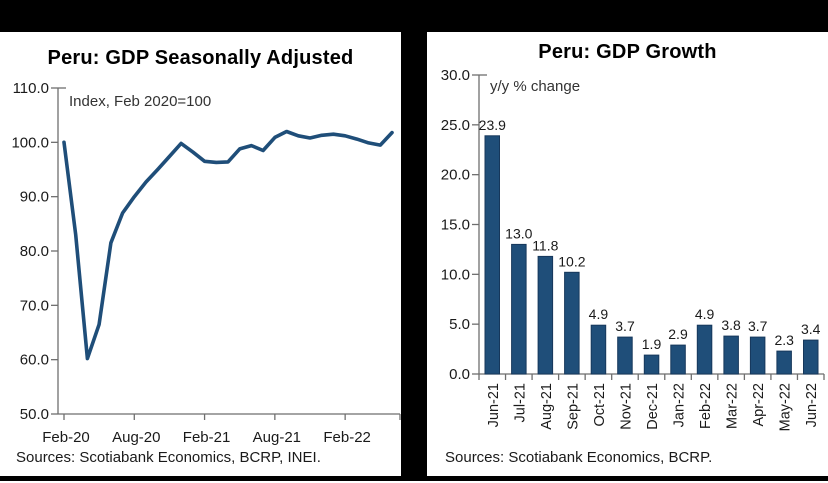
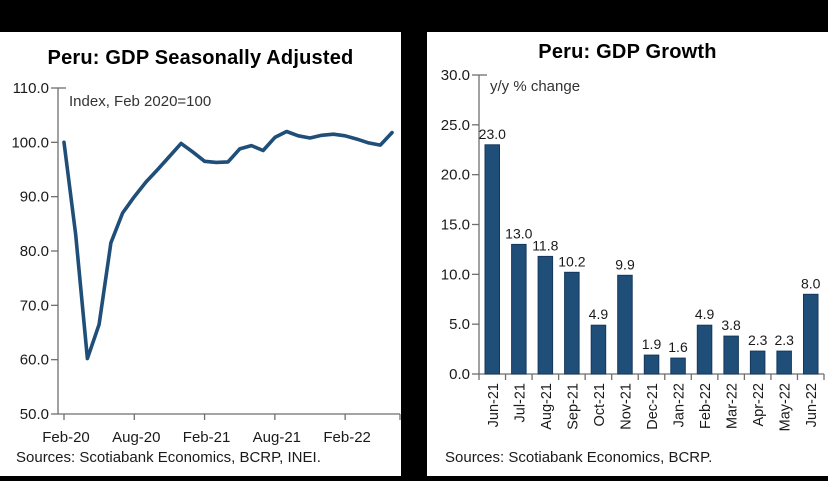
Peru: GDP Growth/Jun-21: 23.9 -> 23.0
Peru: GDP Growth/Nov-21: 3.7 -> 9.9
Peru: GDP Growth/Jan-22: 2.9 -> 1.6
Peru: GDP Growth/Apr-22: 3.7 -> 2.3
Peru: GDP Growth/Jun-22: 3.4 -> 8.0
